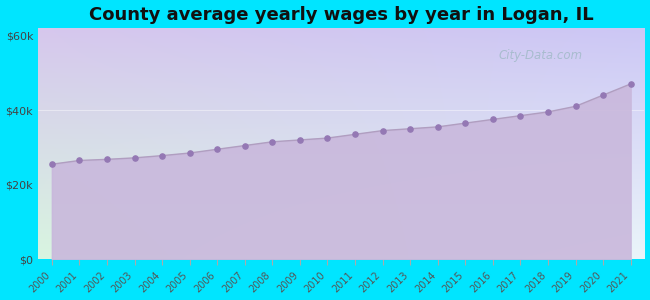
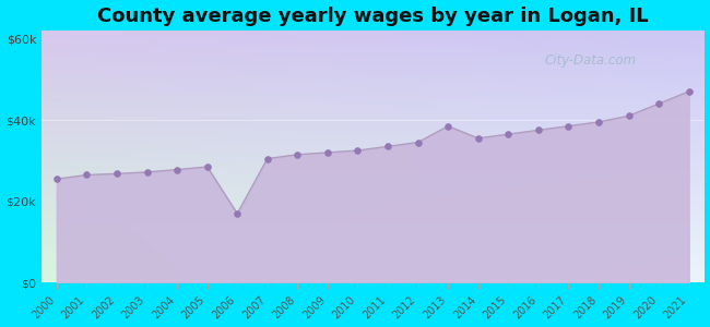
2006: $29.5k -> $17.0k
2013: $35.0k -> $38.5k
